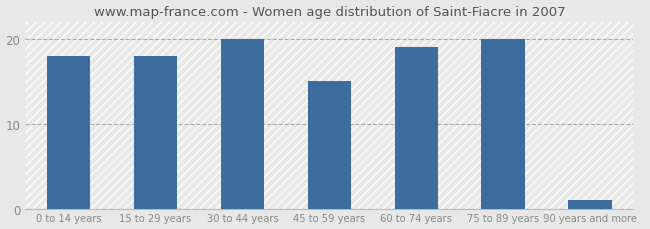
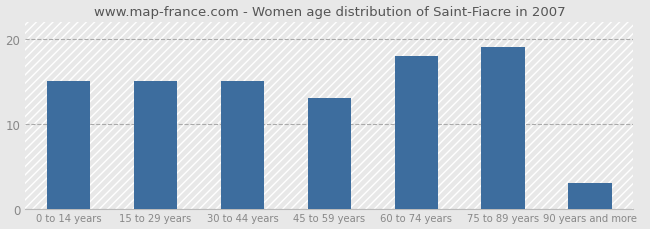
0 to 14 years: 18 -> 15
15 to 29 years: 18 -> 15
30 to 44 years: 20 -> 15
45 to 59 years: 15 -> 13
60 to 74 years: 19 -> 18
75 to 89 years: 20 -> 19
90 years and more: 1 -> 3
